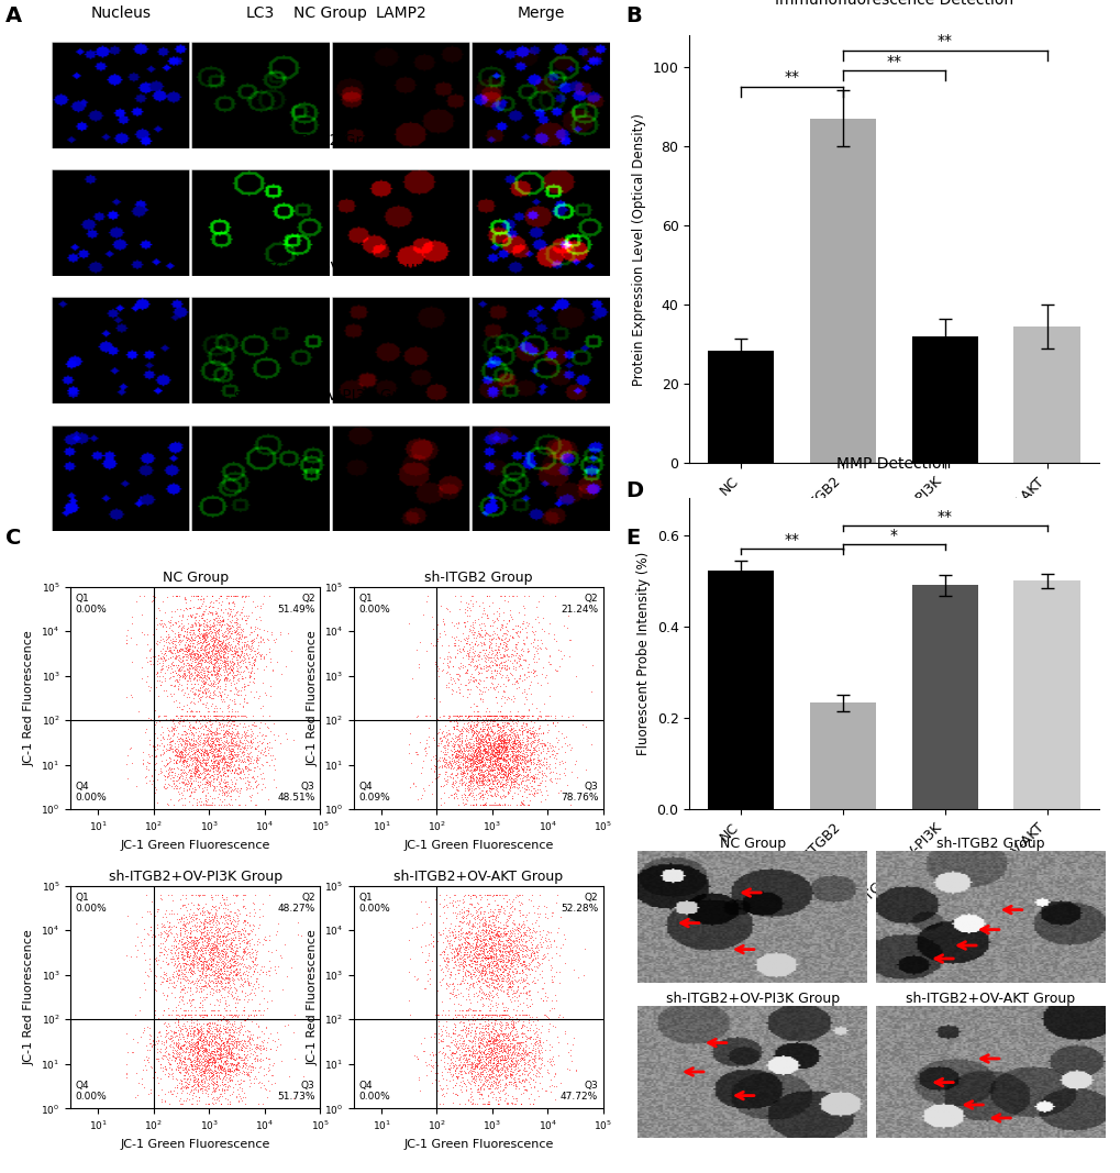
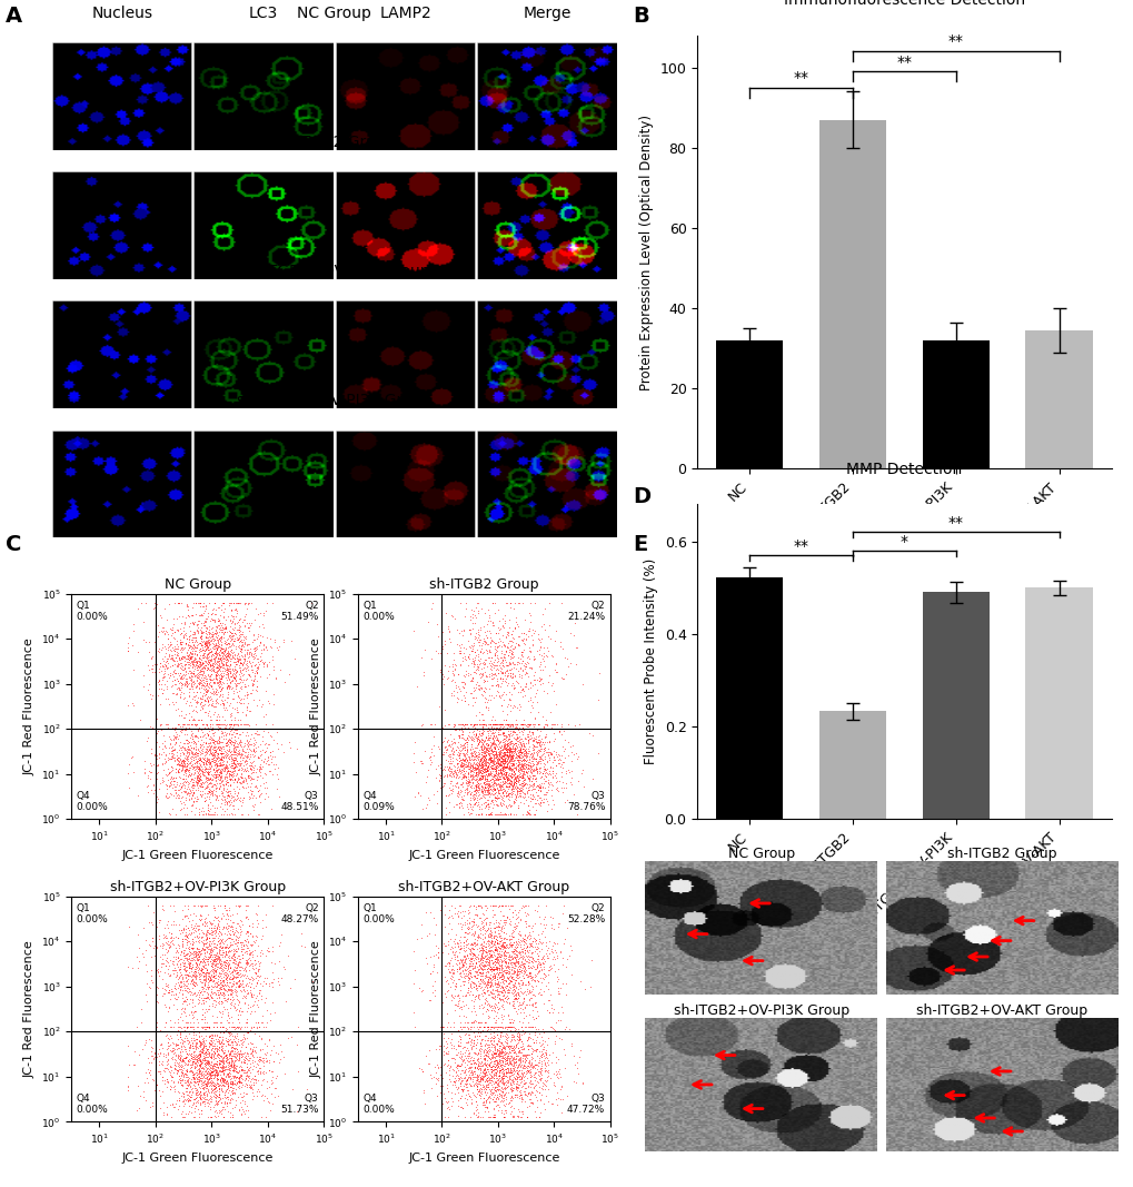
NC: 28.5 -> 32.0
